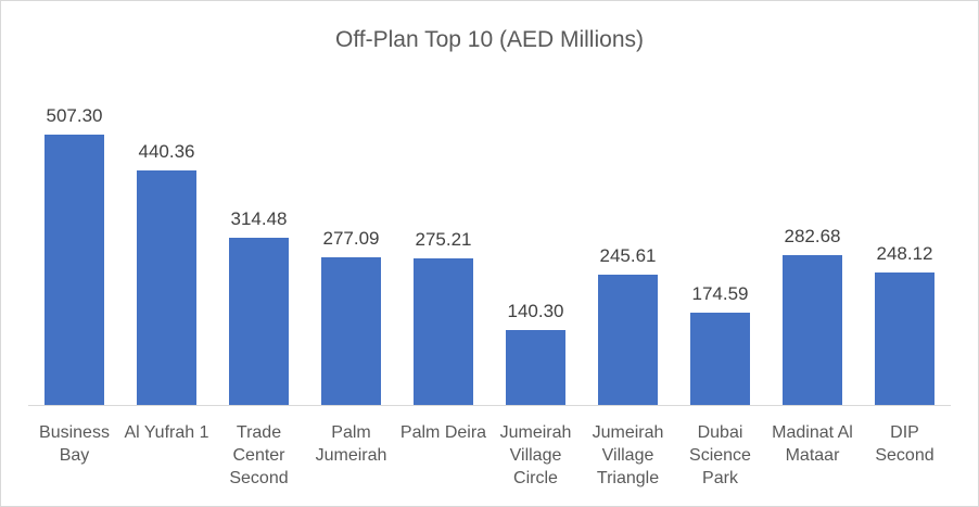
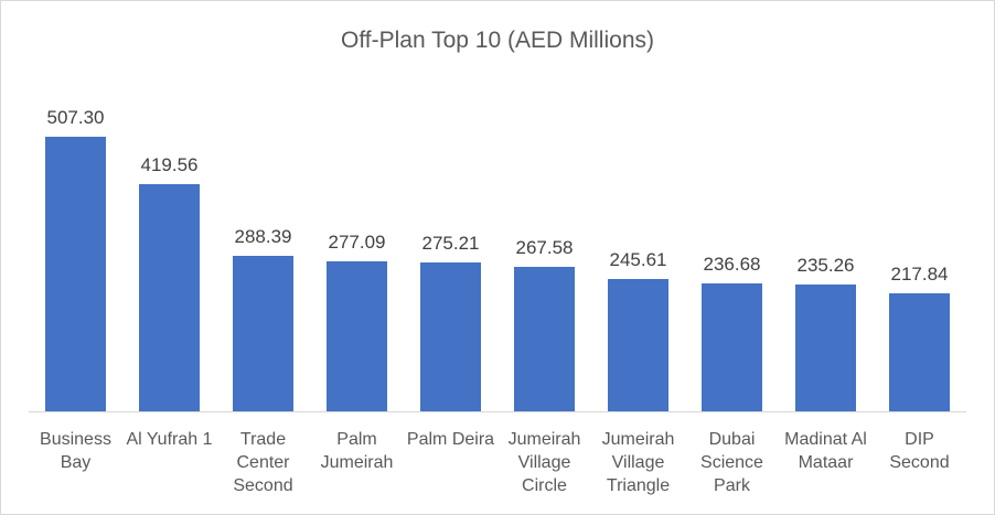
Al Yufrah 1: 440.36 -> 419.56
Trade Center Second: 314.48 -> 288.39
Jumeirah Village Circle: 140.30 -> 267.58
Dubai Science Park: 174.59 -> 236.68
Madinat Al Mataar: 282.68 -> 235.26
DIP Second: 248.12 -> 217.84
